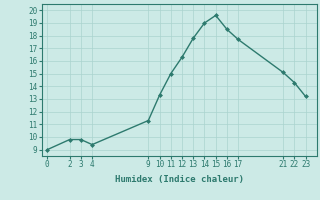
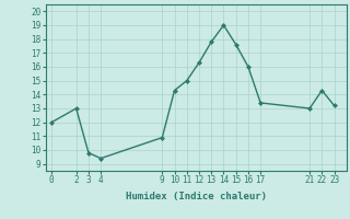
0: 9.0 -> 12.0
2: 9.8 -> 13.0
9: 11.3 -> 10.9
10: 13.3 -> 14.3
15: 19.6 -> 17.6
16: 18.5 -> 16.0
17: 17.7 -> 13.4
21: 15.1 -> 13.0
